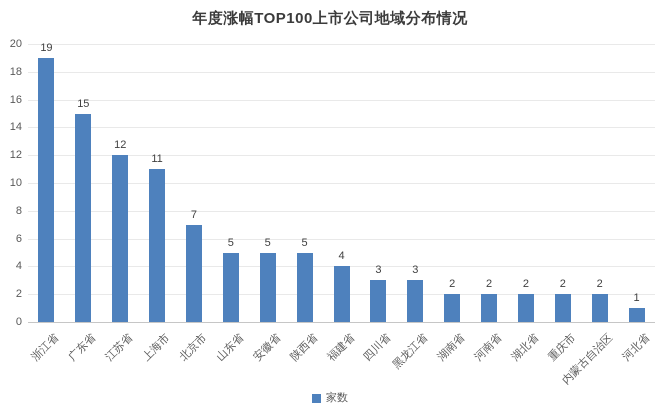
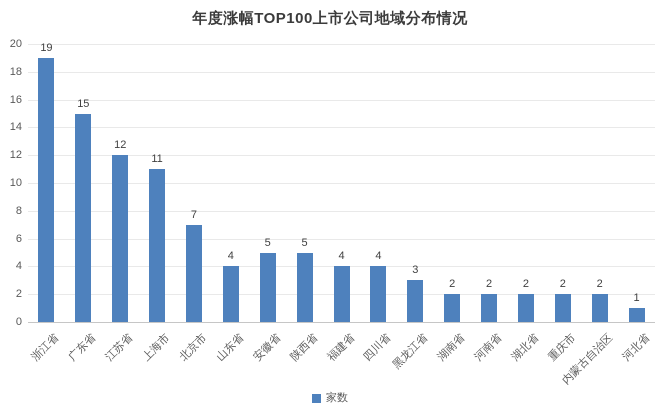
山东省: 5 -> 4
四川省: 3 -> 4
